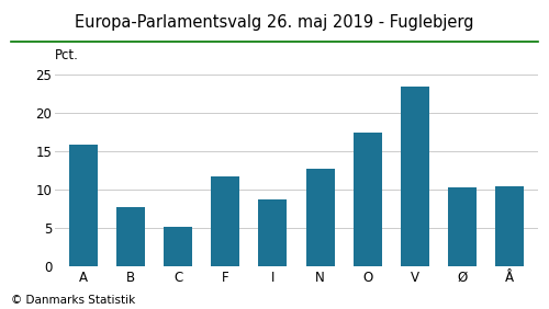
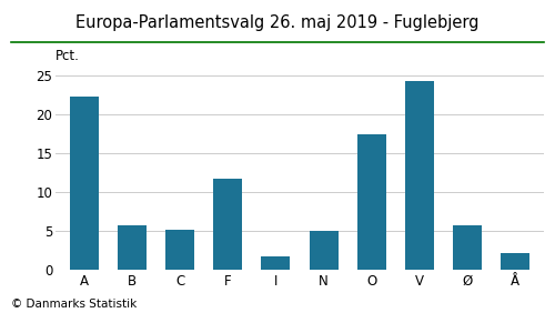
A: 15.8 -> 22.3
B: 7.6 -> 5.6
I: 8.6 -> 1.6
N: 12.6 -> 5.0
V: 23.4 -> 24.3
Ø: 10.2 -> 5.6
Å: 10.4 -> 2.1
